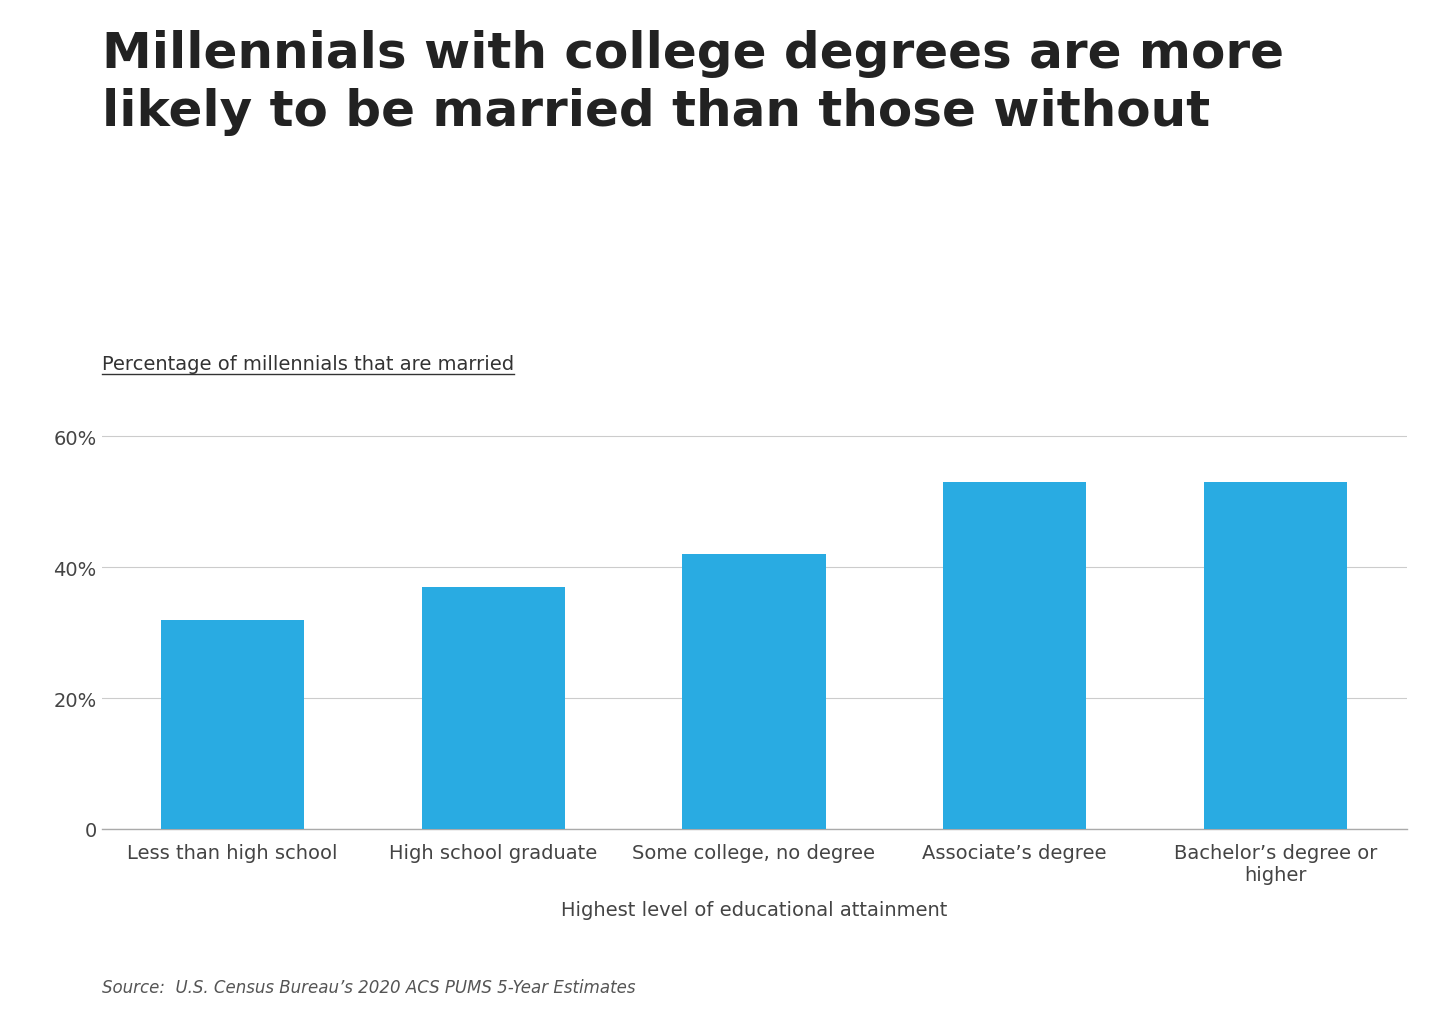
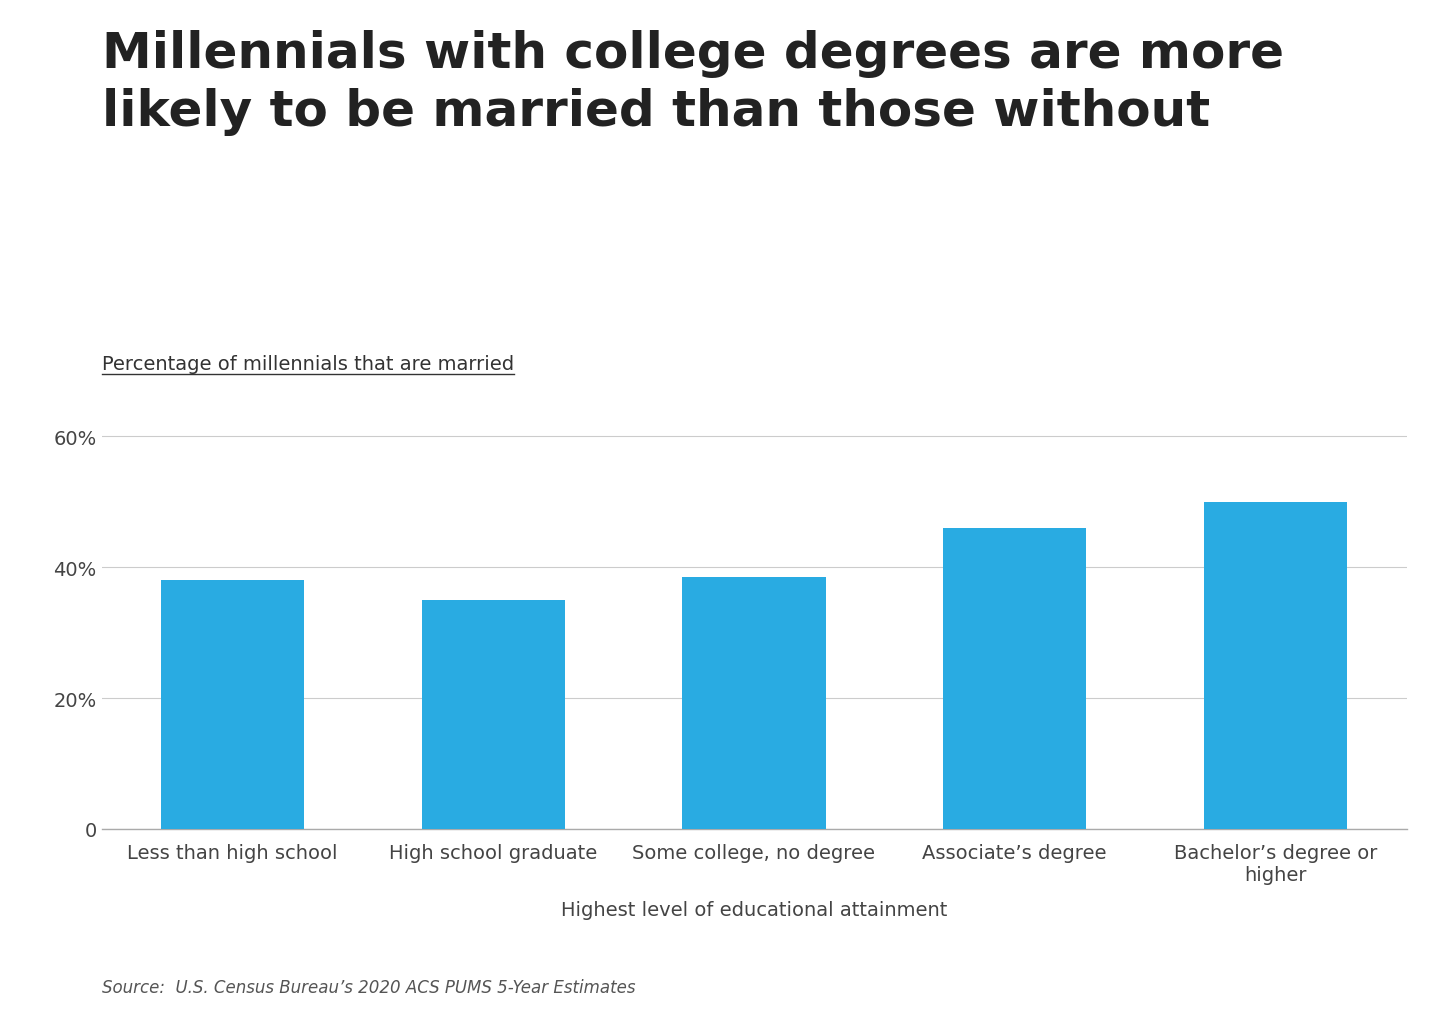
Less than high school: 32.0% -> 38.0%
High school graduate: 37.0% -> 35.0%
Some college, no degree: 42.0% -> 38.5%
Associate’s degree: 53.0% -> 46.0%
Bachelor’s degree or higher: 53.0% -> 50.0%
